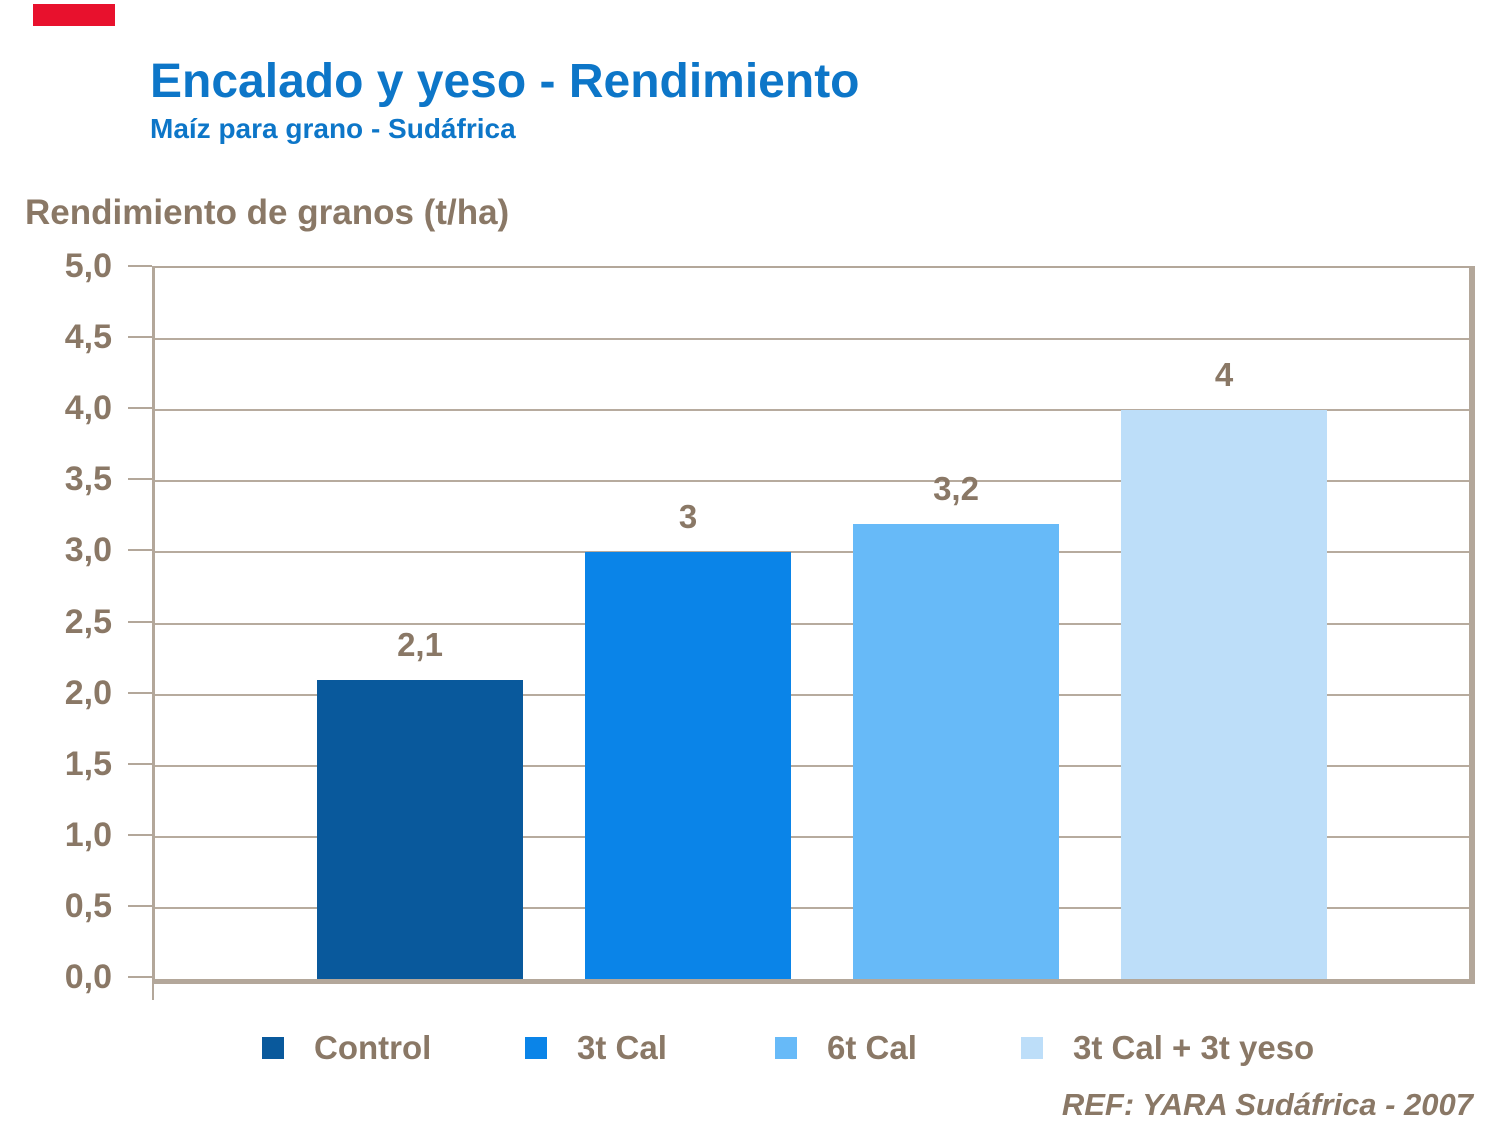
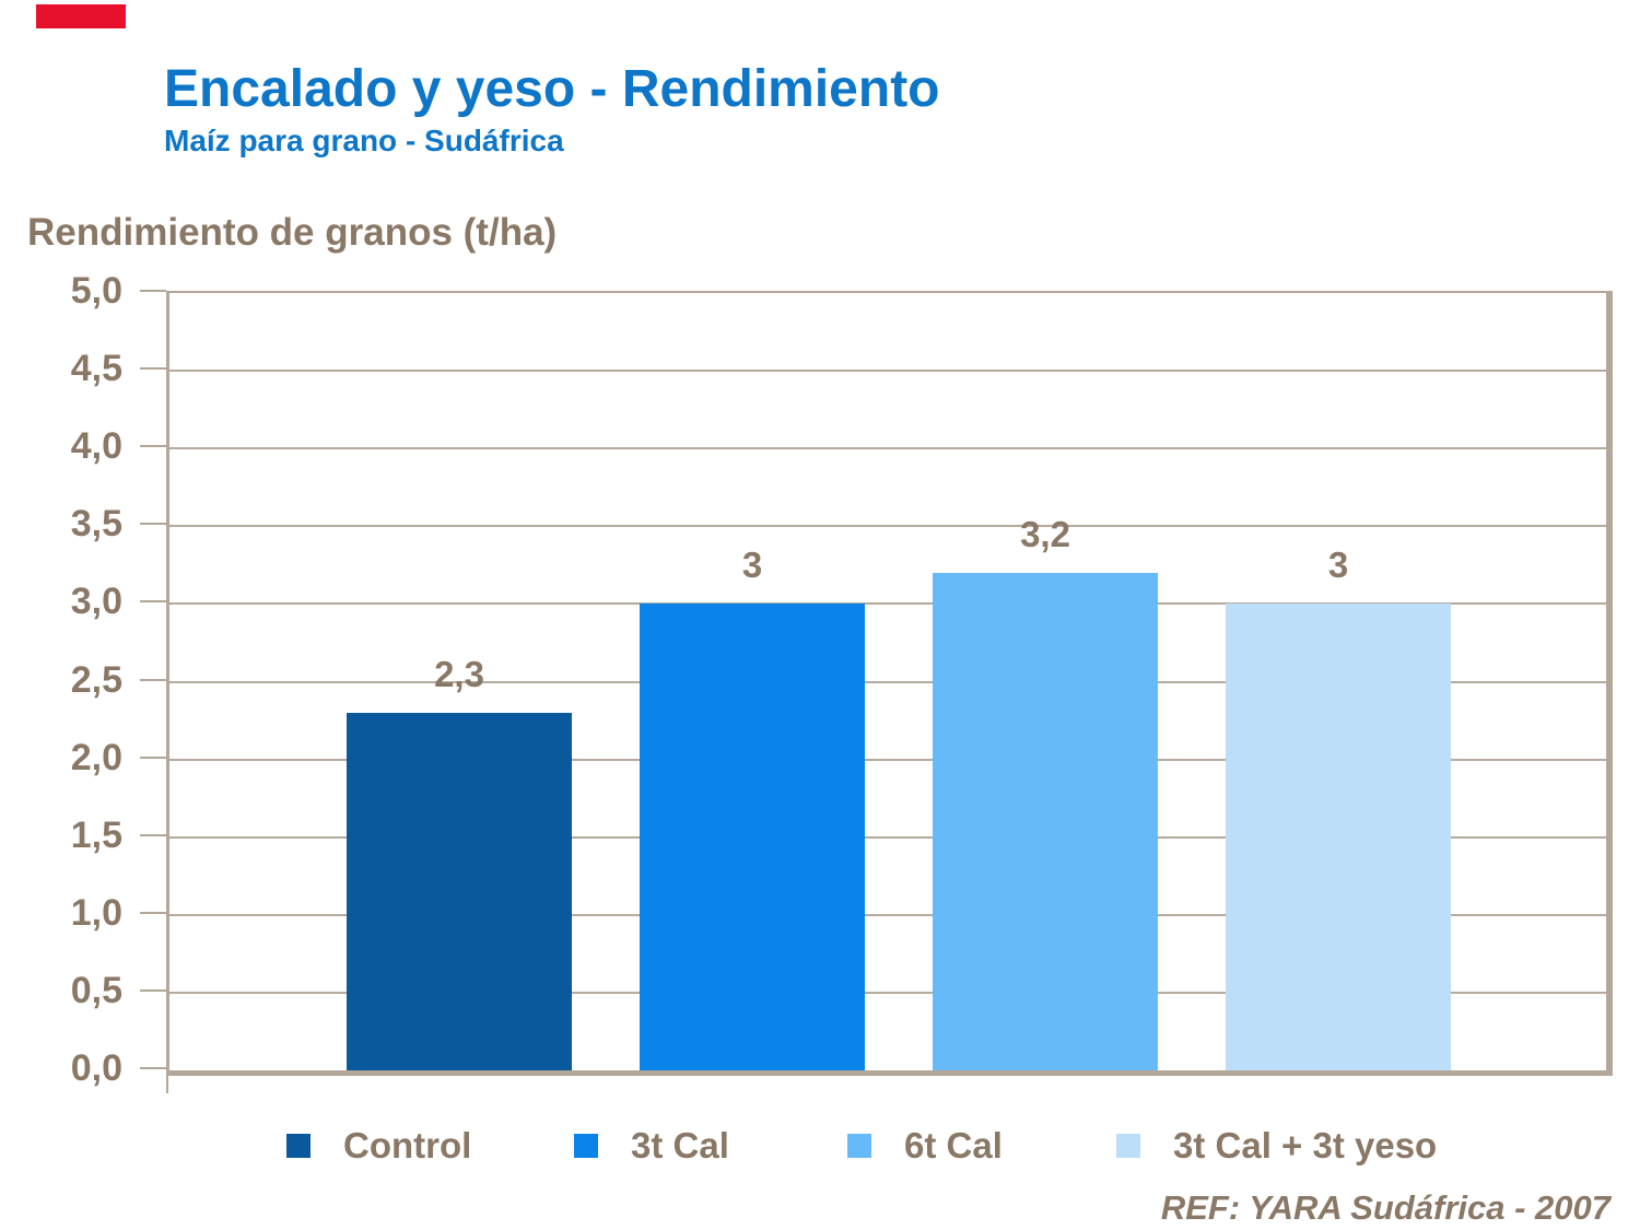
Control: 2,1 -> 2,3
3t Cal + 3t yeso: 4 -> 3
